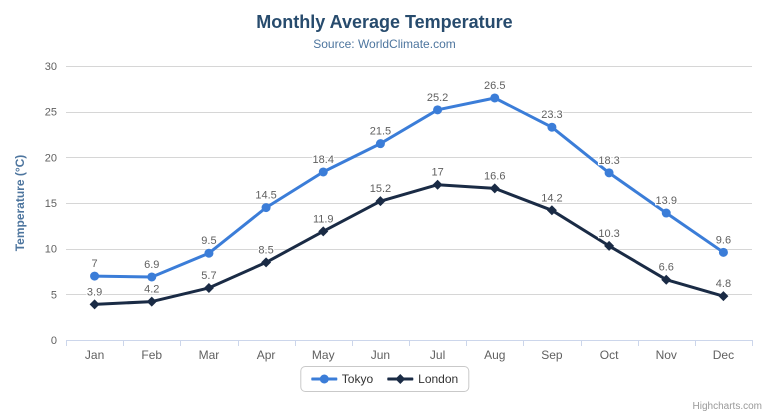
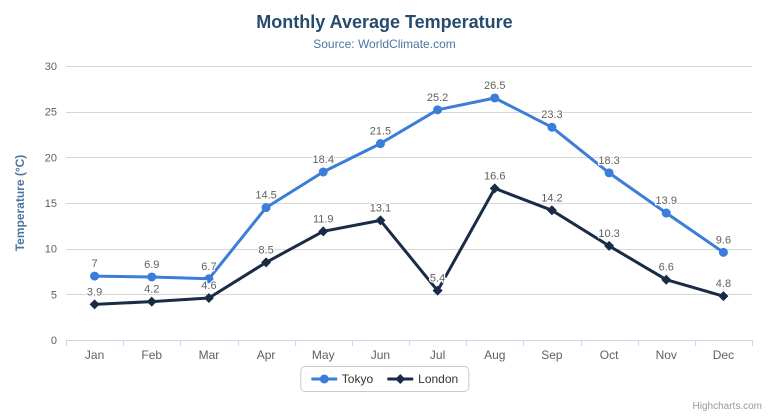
Tokyo/Mar: 9.5 -> 6.7
London/Mar: 5.7 -> 4.6
London/Jun: 15.2 -> 13.1
London/Jul: 17 -> 5.4
